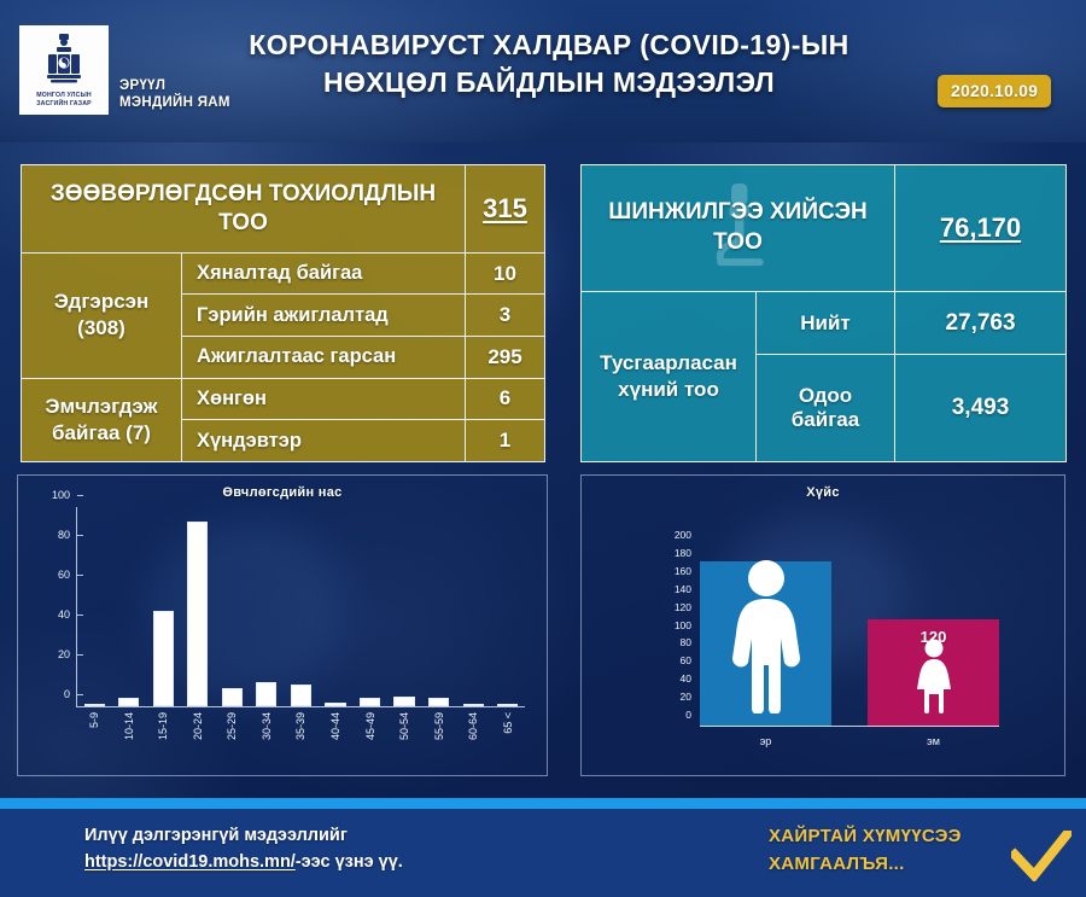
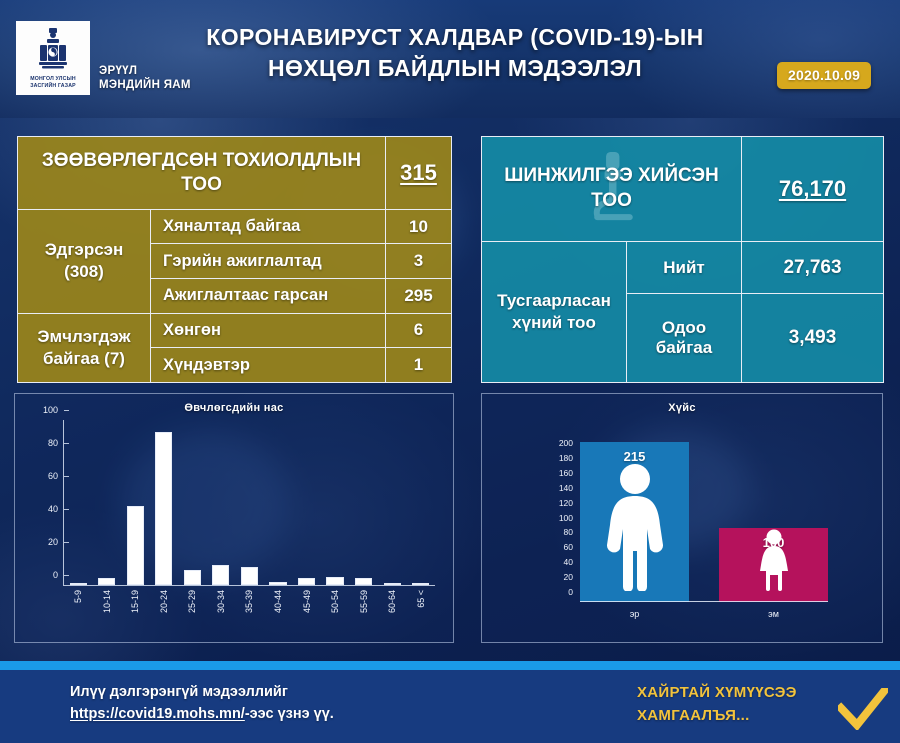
Хүйс/эр: 184 -> 215
Хүйс/эм: 120 -> 100
